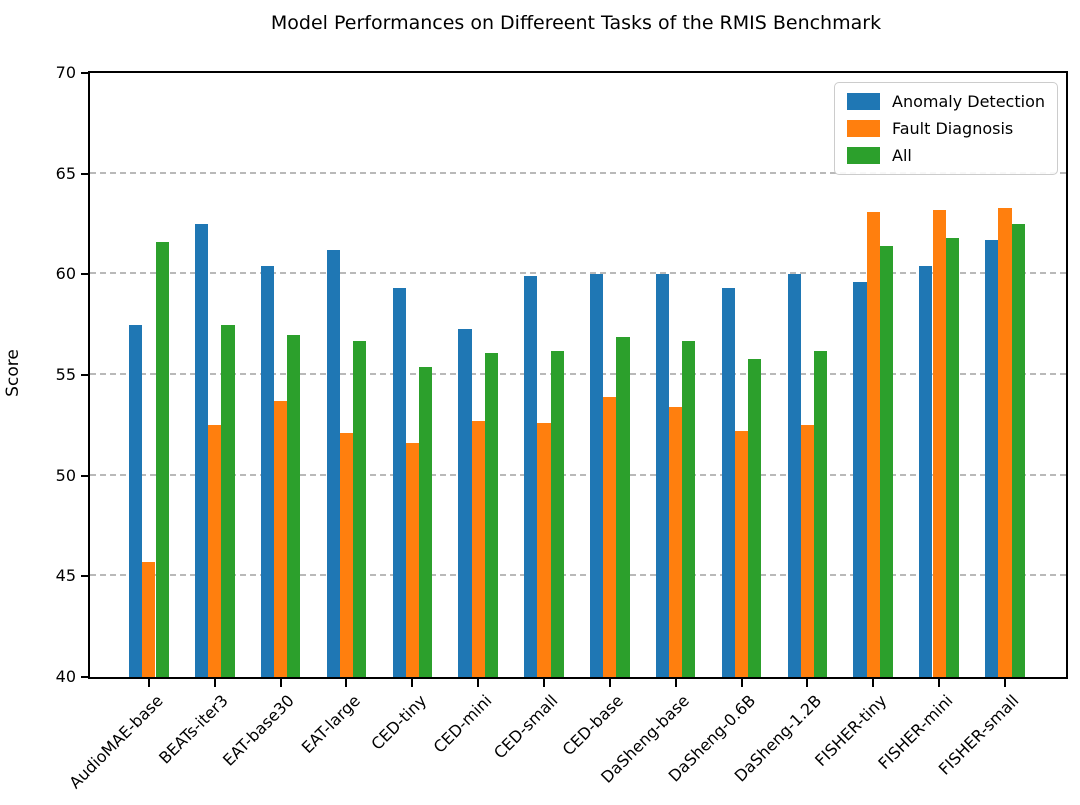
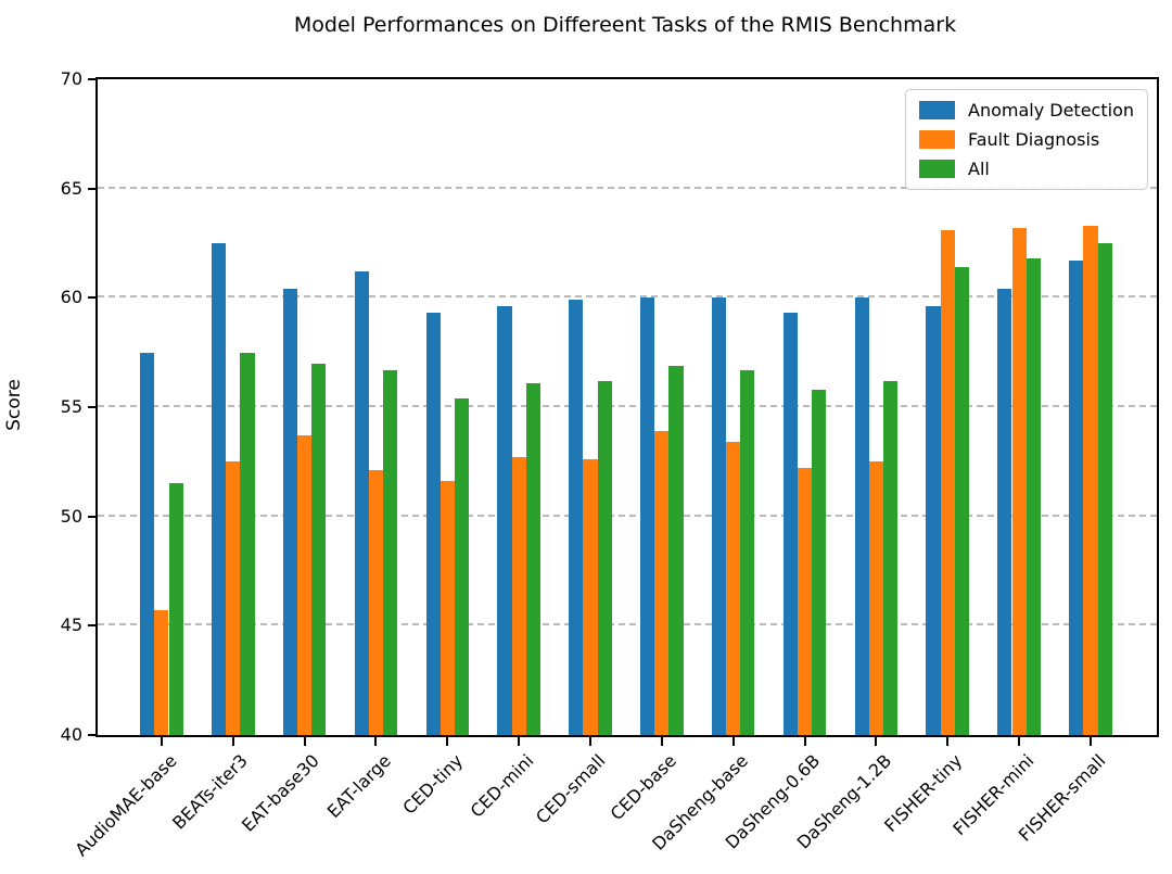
All/AudioMAE-base: 61.6 -> 51.5
Anomaly Detection/CED-mini: 57.3 -> 59.6
